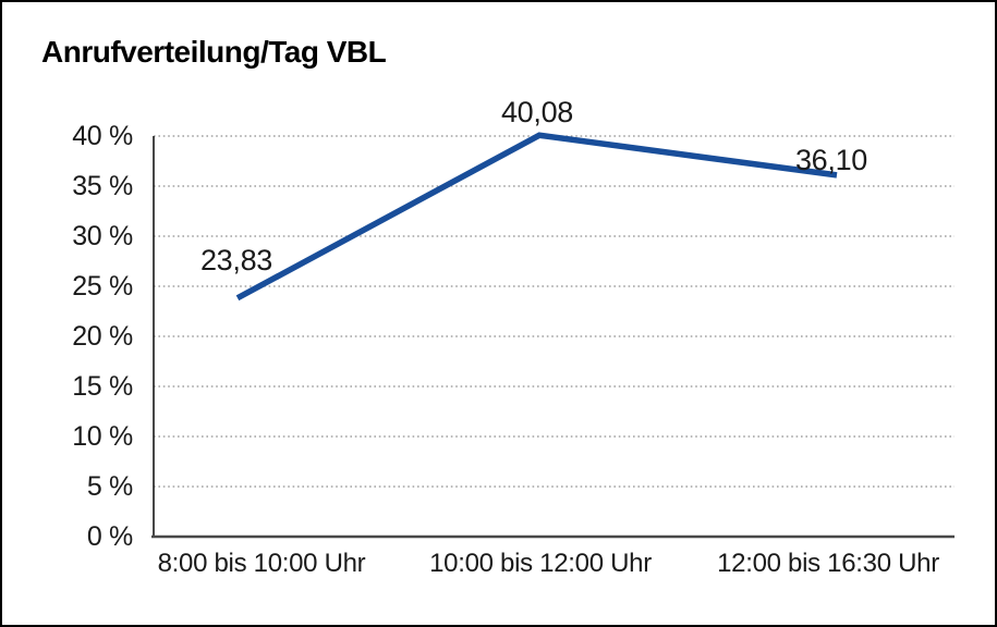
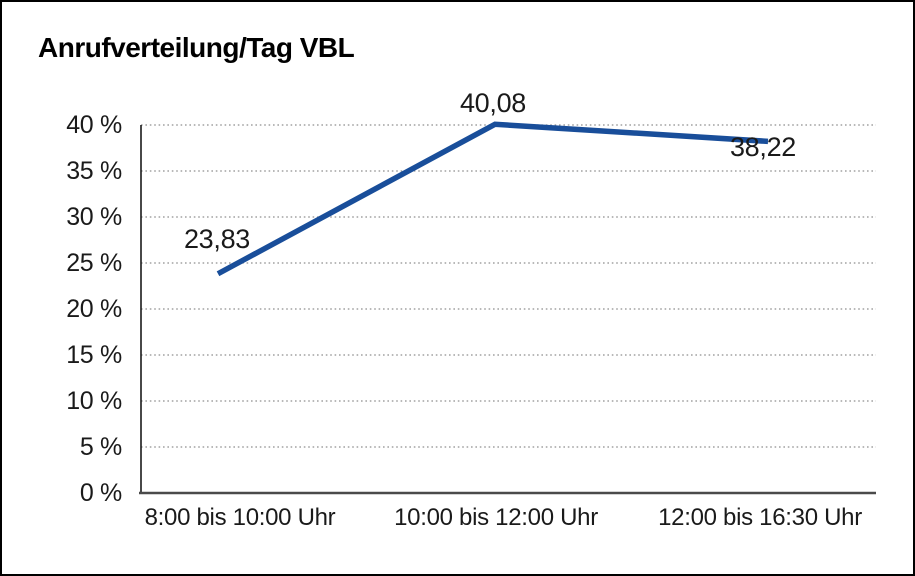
12:00 bis 16:30 Uhr: 36,10 -> 38,22
